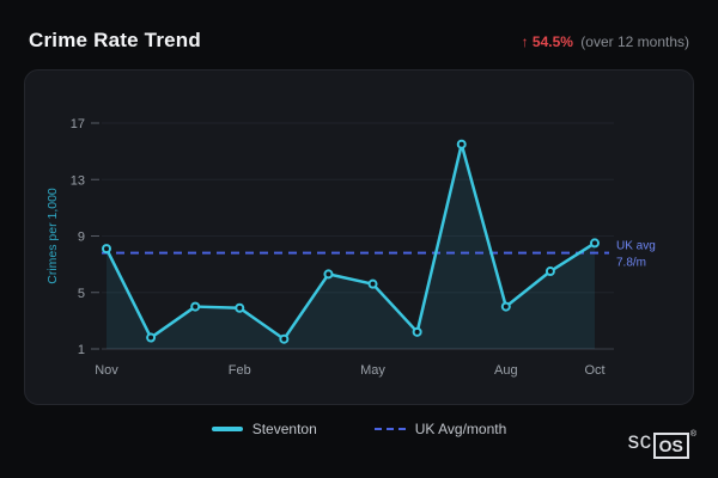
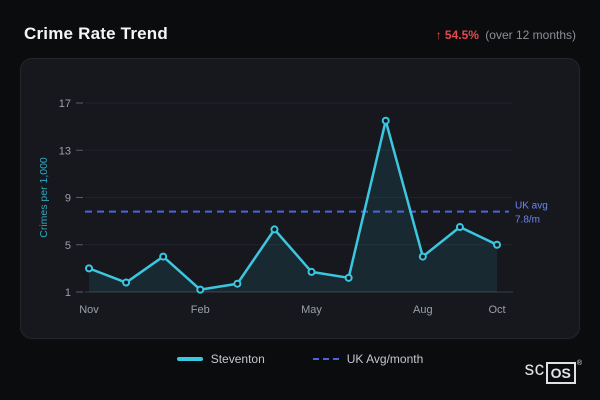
Nov: 8.1 -> 3.0
Feb: 3.9 -> 1.2
May: 5.6 -> 2.7
Oct: 8.5 -> 5.0
